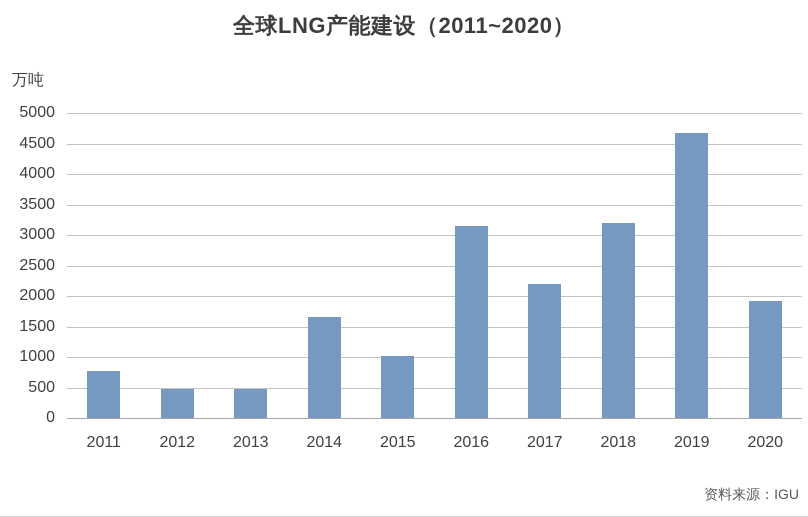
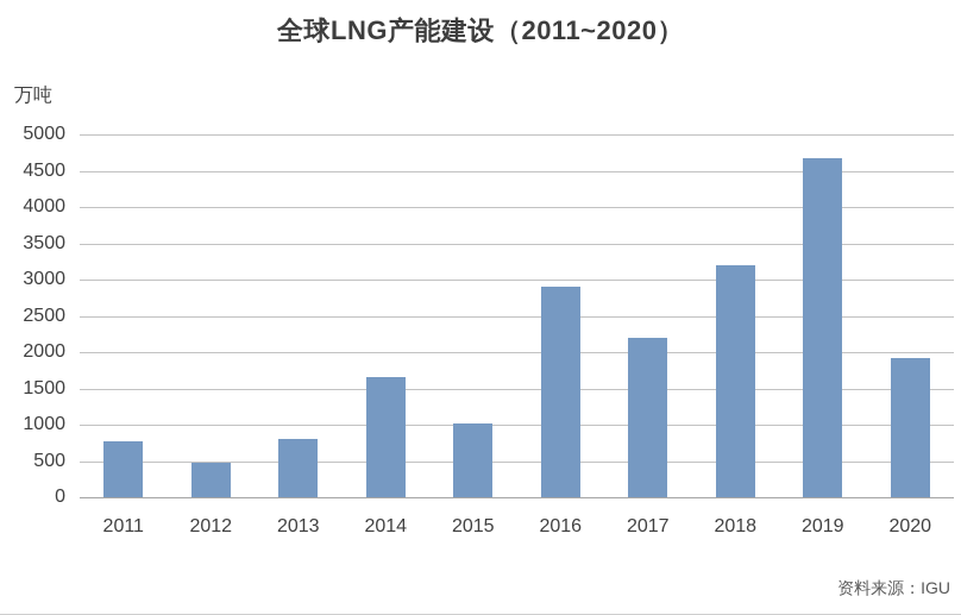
2013: 500 -> 800
2016: 3200 -> 2900
